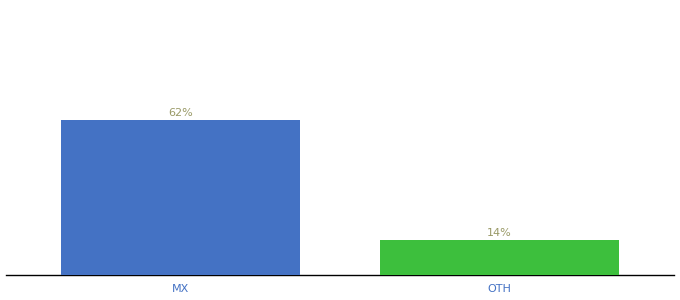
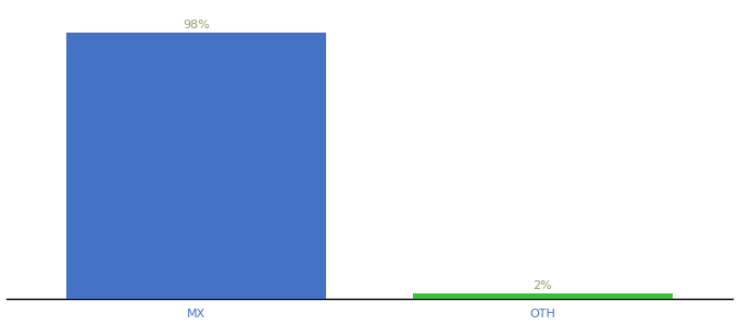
MX: 62% -> 98%
OTH: 14% -> 2%
